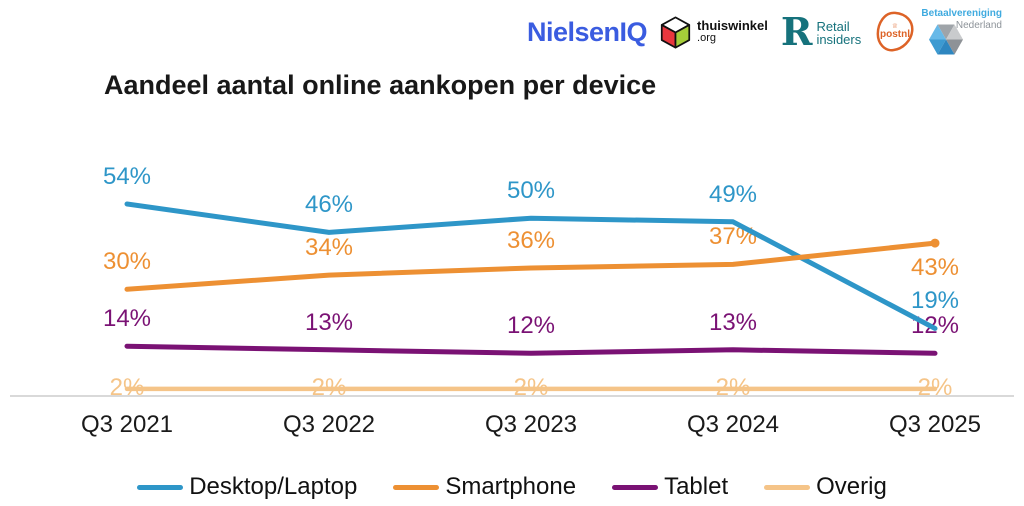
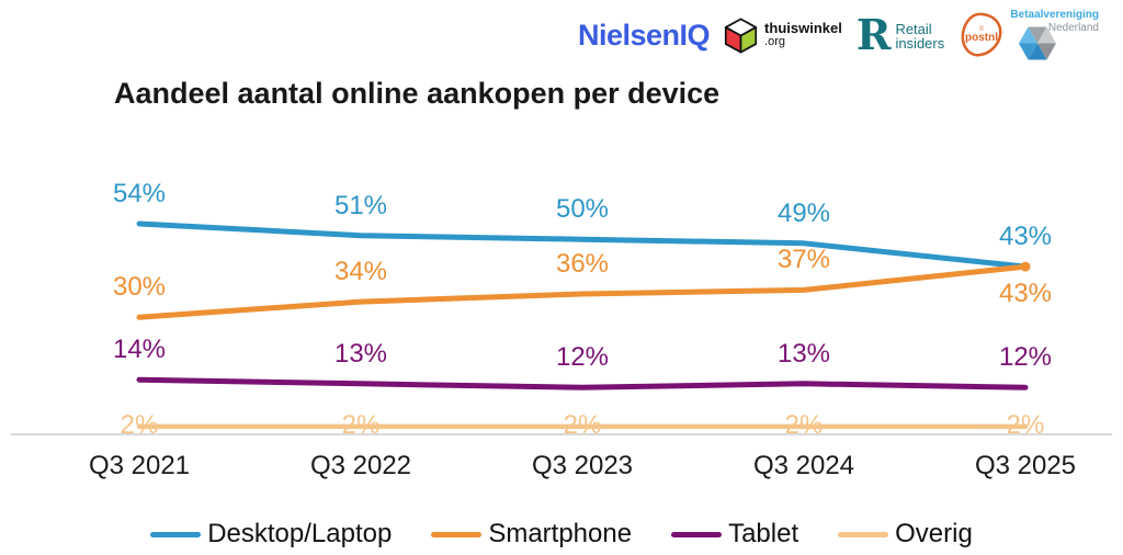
Desktop/Laptop/Q3 2022: 46% -> 51%
Desktop/Laptop/Q3 2025: 19% -> 43%
